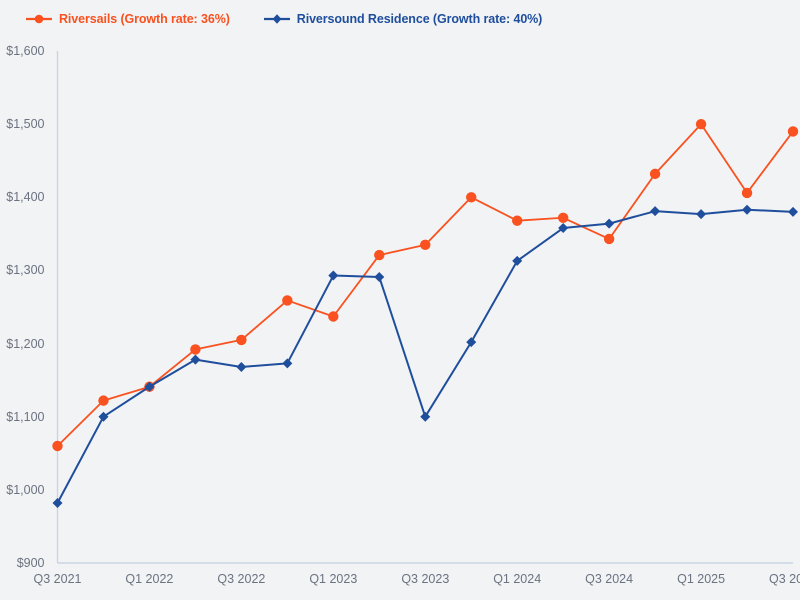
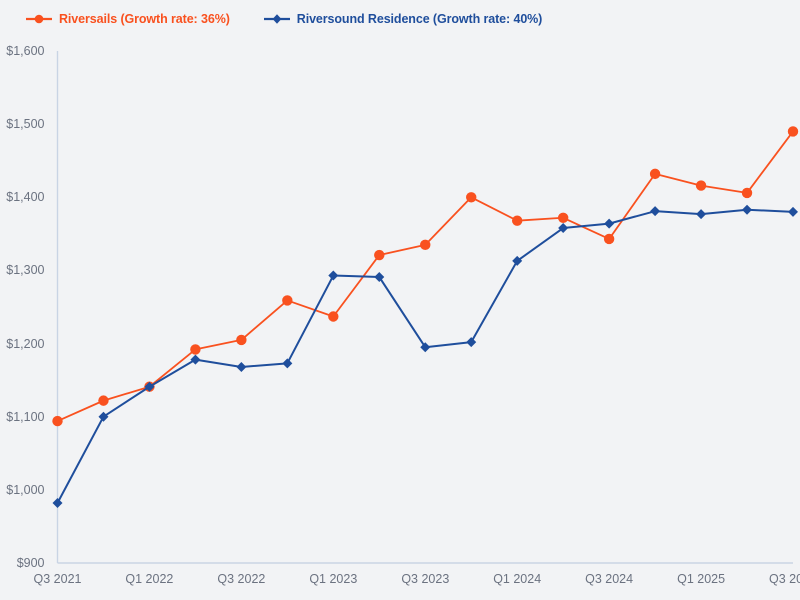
Riversails (Growth rate: 36%)/Q3 2021: $1060 -> $1090
Riversound Residence (Growth rate: 40%)/Q3 2023: $1100 -> $1200
Riversails (Growth rate: 36%)/Q1 2025: $1500 -> $1420
